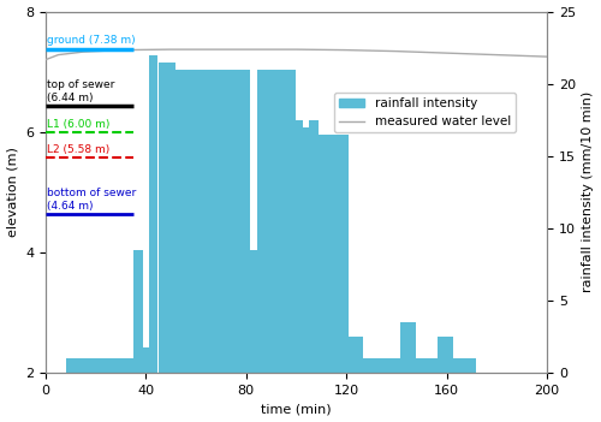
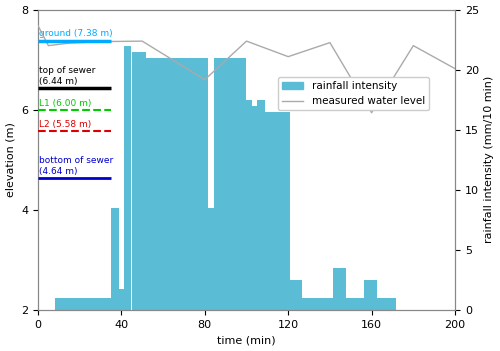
measured water level/0: 7.20 -> 7.68
measured water level/80: 7.37 -> 6.60
measured water level/120: 7.36 -> 7.06
measured water level/160: 7.31 -> 5.94
measured water level/200: 7.25 -> 6.82
